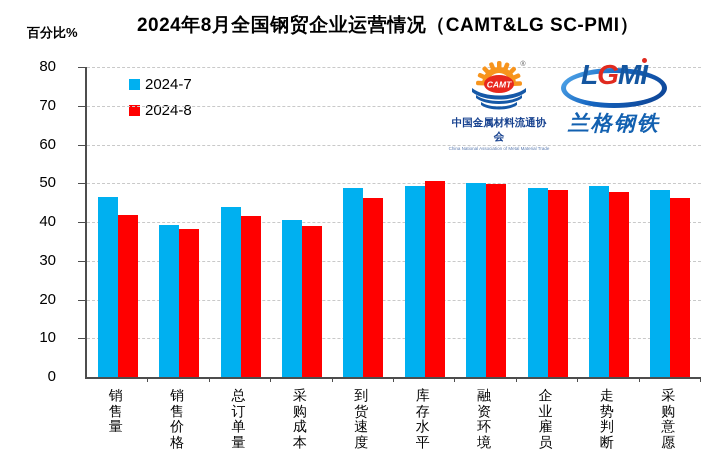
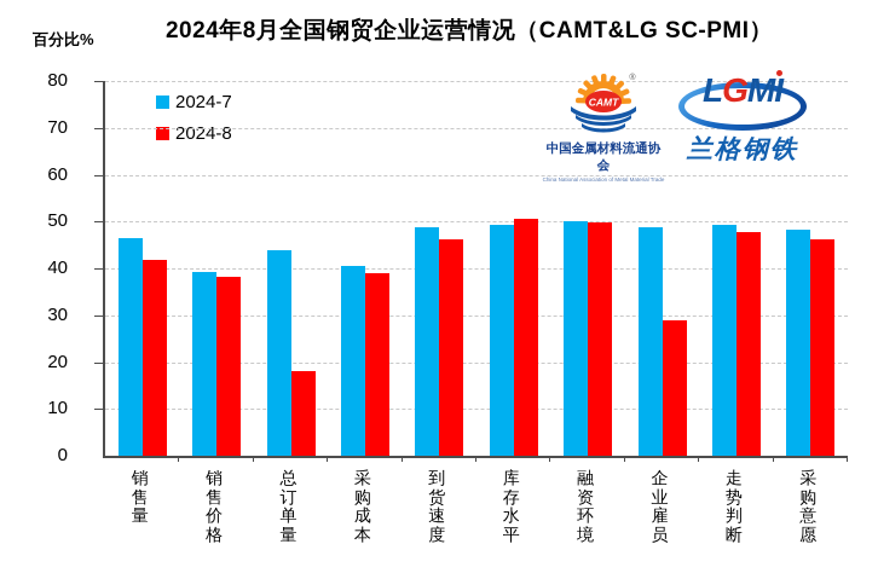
2024-8/总订单量: 42 -> 18
2024-8/企业雇员: 48 -> 29
